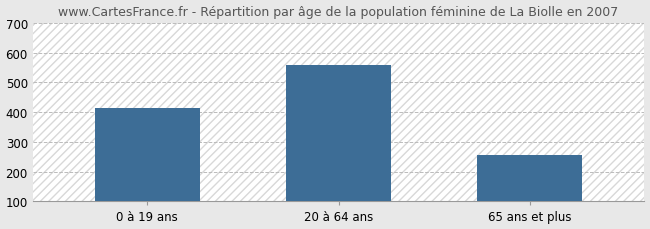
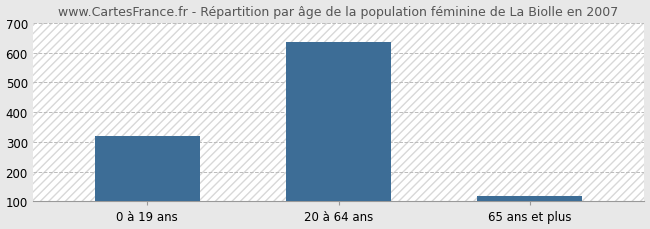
0 à 19 ans: 415 -> 320
20 à 64 ans: 560 -> 635
65 ans et plus: 255 -> 117
